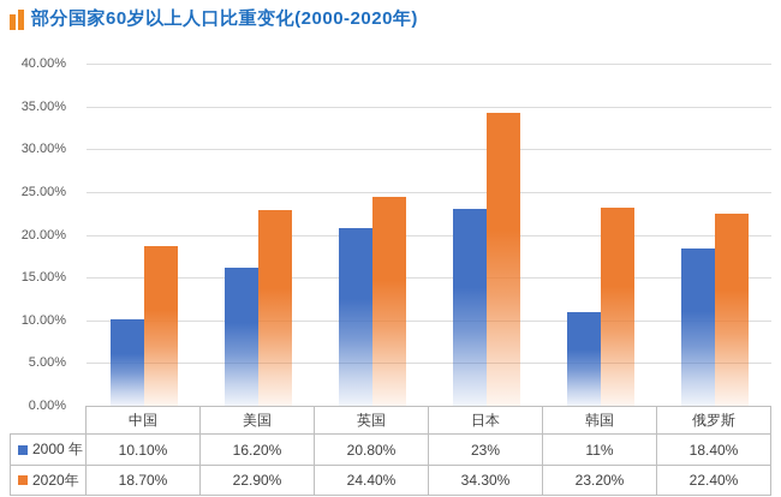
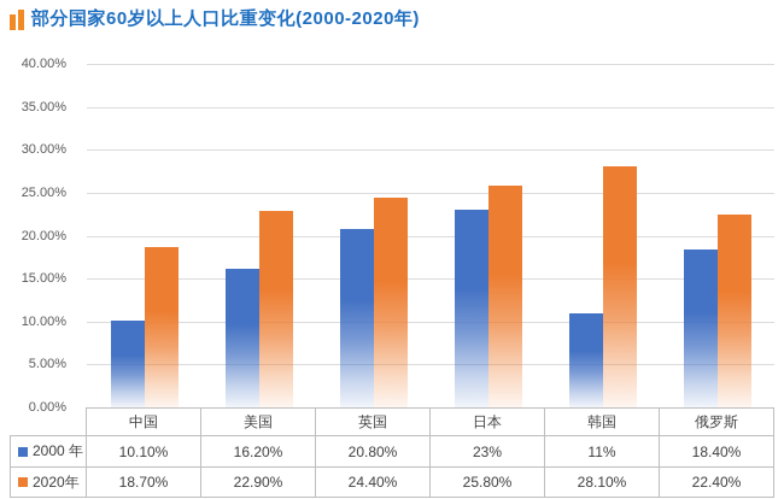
2020年/日本: 34.30% -> 25.80%
2020年/韩国: 23.20% -> 28.10%
